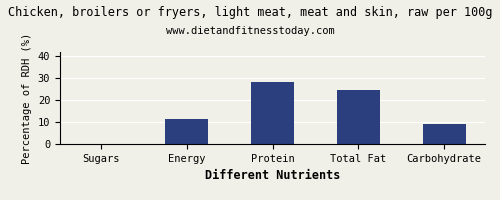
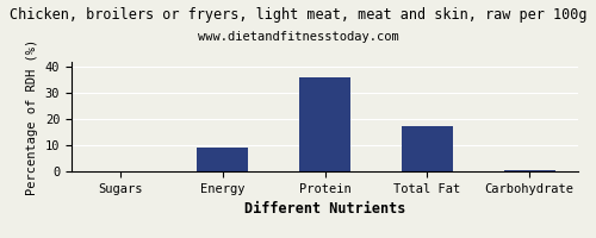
Energy: 11.5 -> 9.2
Protein: 28.5 -> 36.0
Total Fat: 24.5 -> 17.3
Carbohydrate: 9.0 -> 0.4
